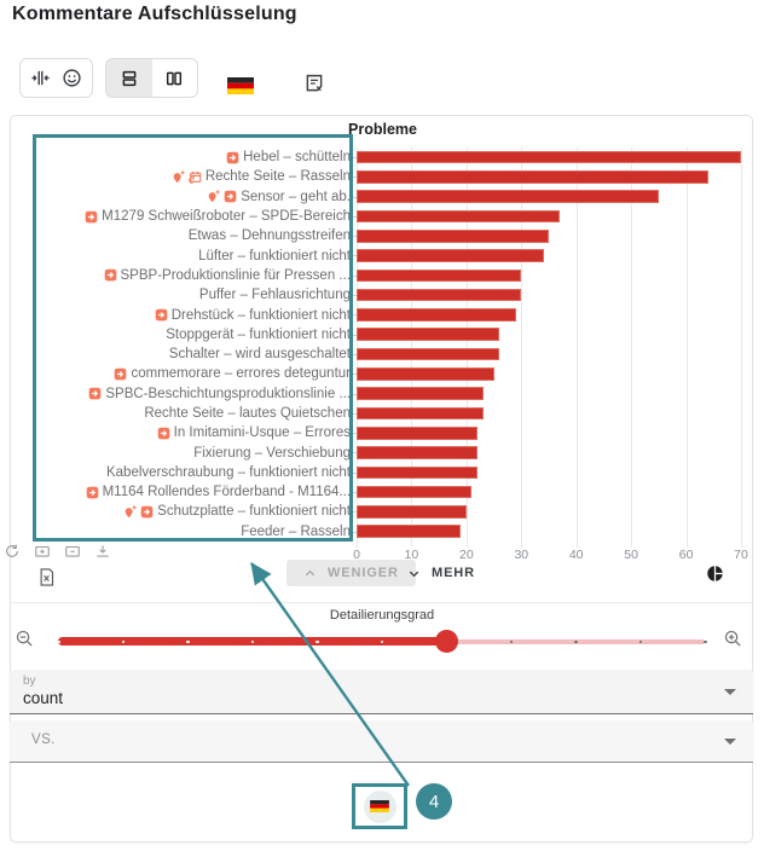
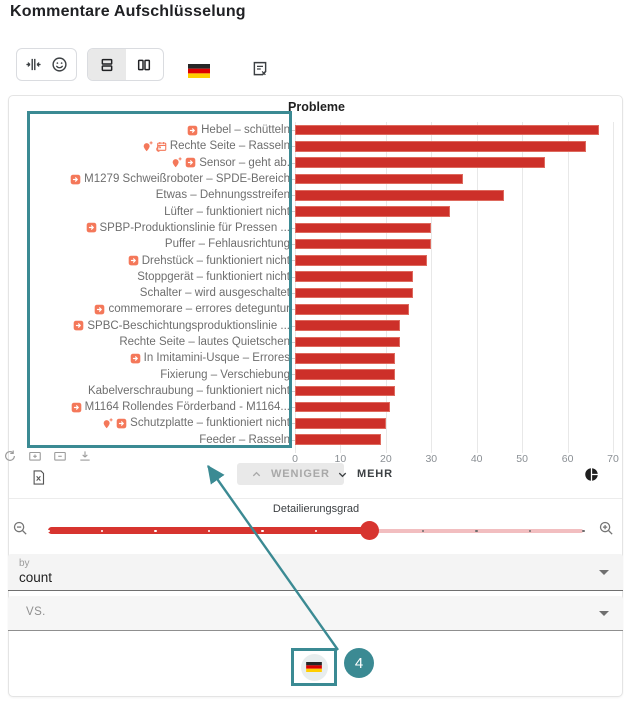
Hebel – schütteln: 70 -> 67
Etwas – Dehnungsstreifen: 35 -> 46
